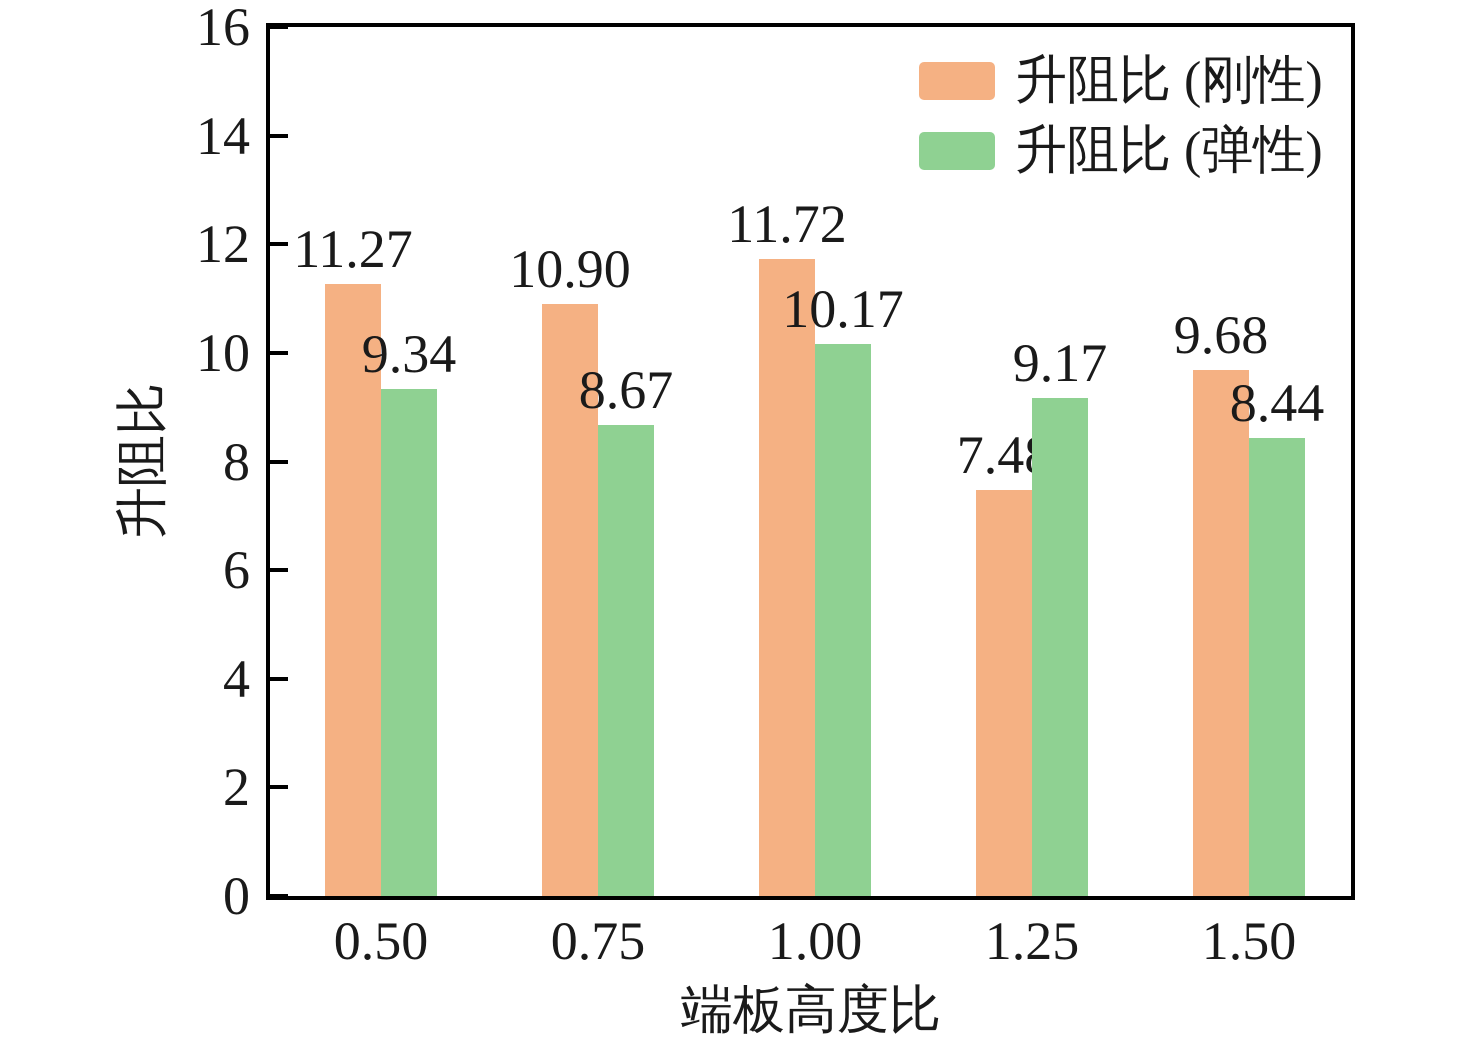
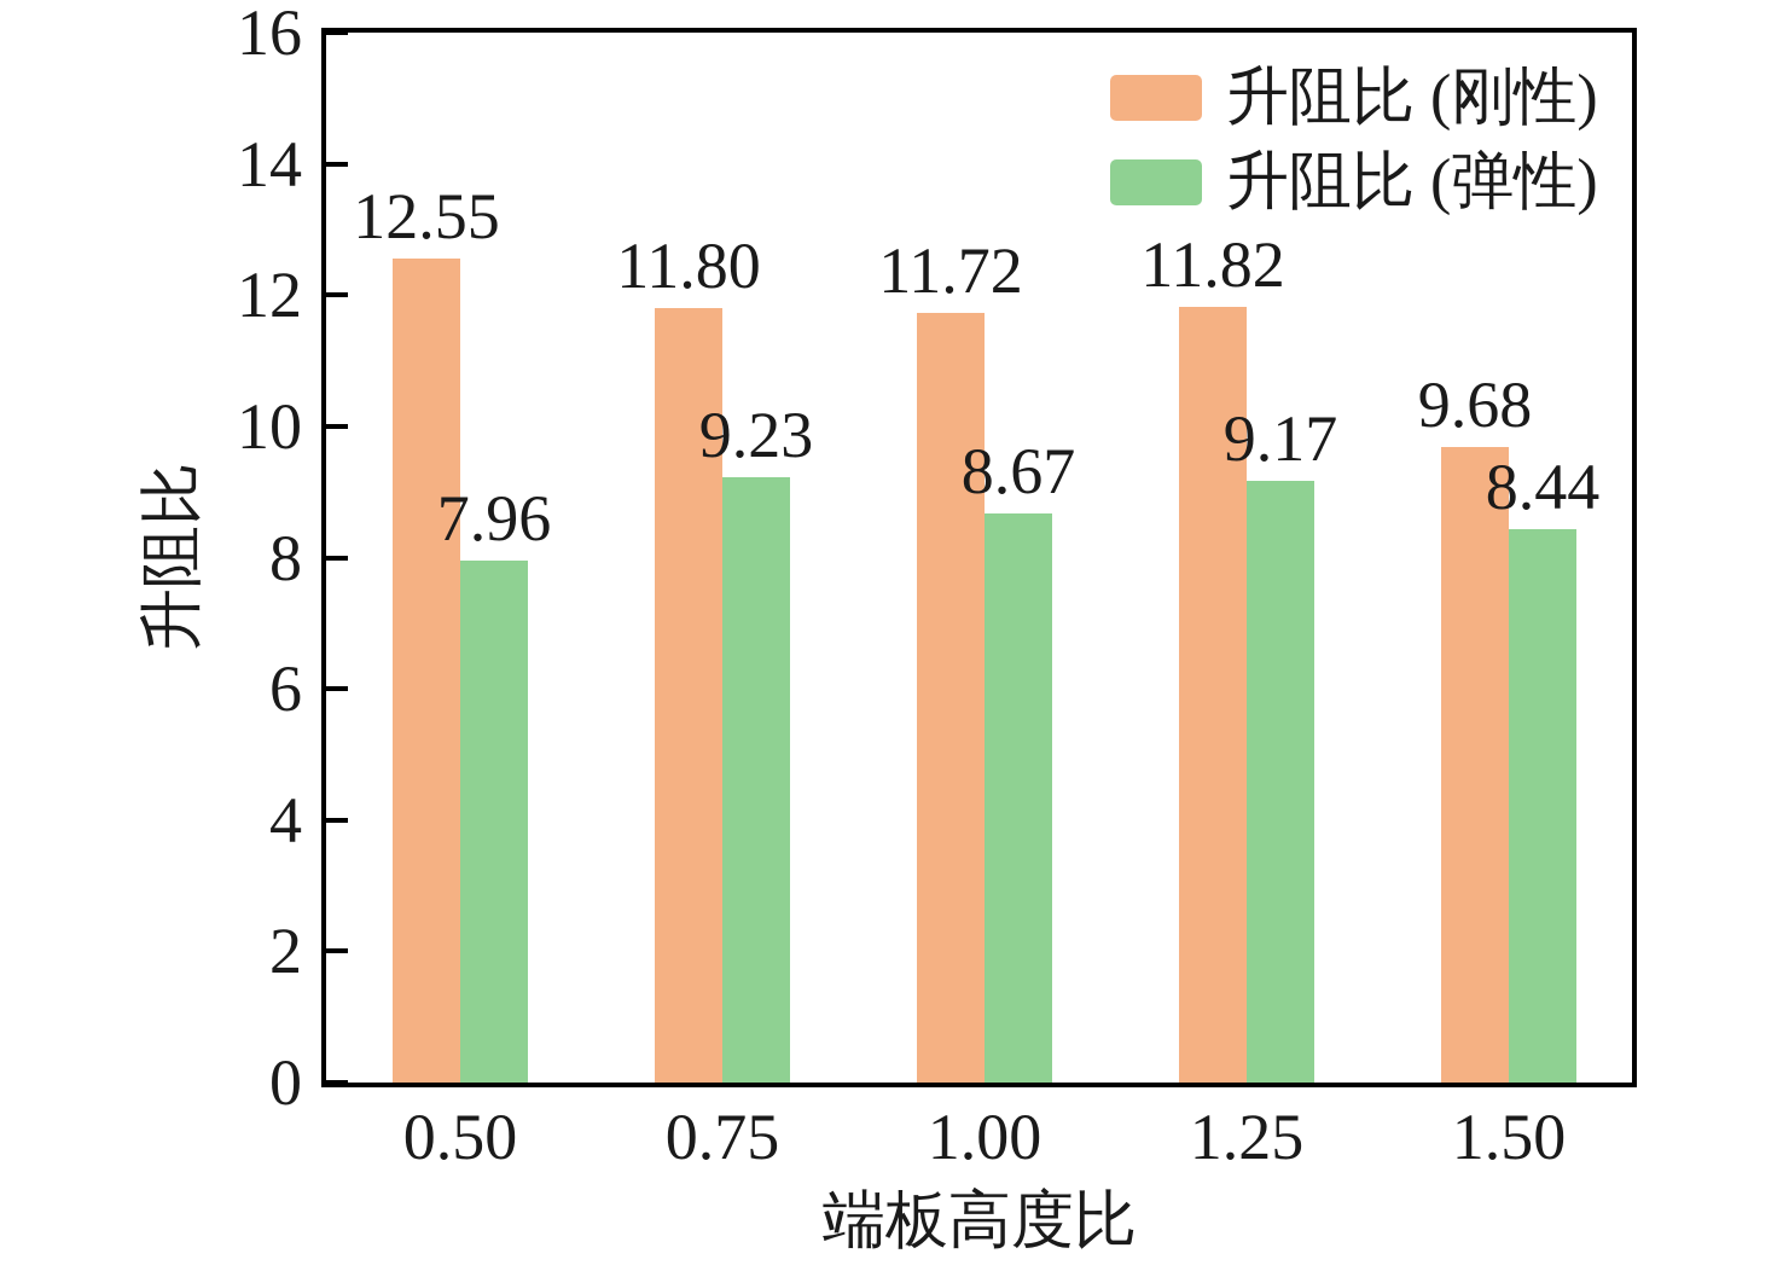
升阻比 (刚性)/0.50: 11.27 -> 12.55
升阻比 (弹性)/0.50: 9.34 -> 7.96
升阻比 (刚性)/0.75: 10.90 -> 11.80
升阻比 (弹性)/0.75: 8.67 -> 9.23
升阻比 (弹性)/1.00: 10.17 -> 8.67
升阻比 (刚性)/1.25: 7.48 -> 11.82
